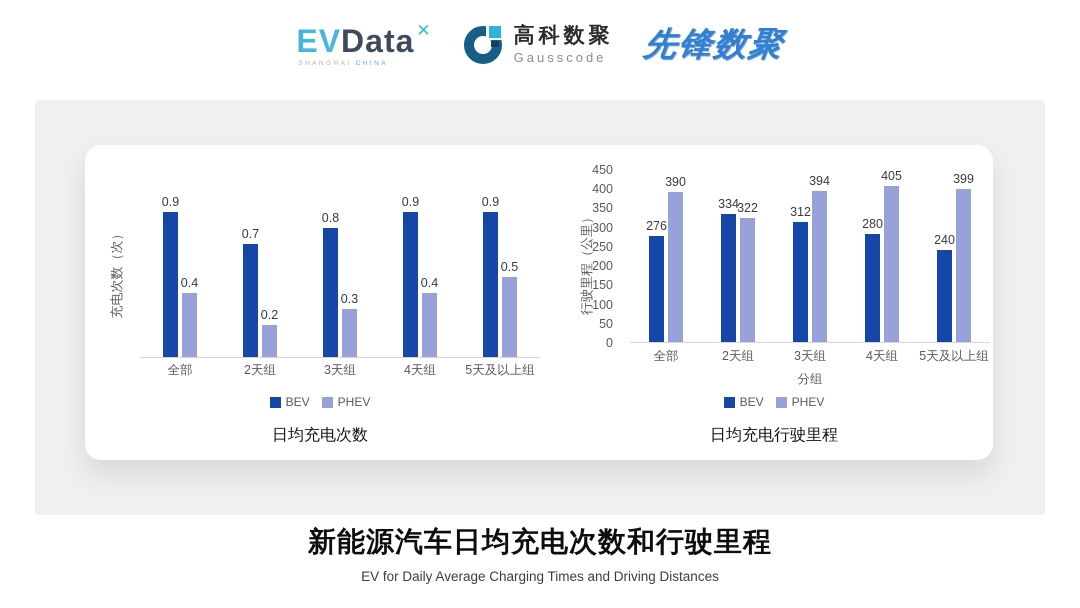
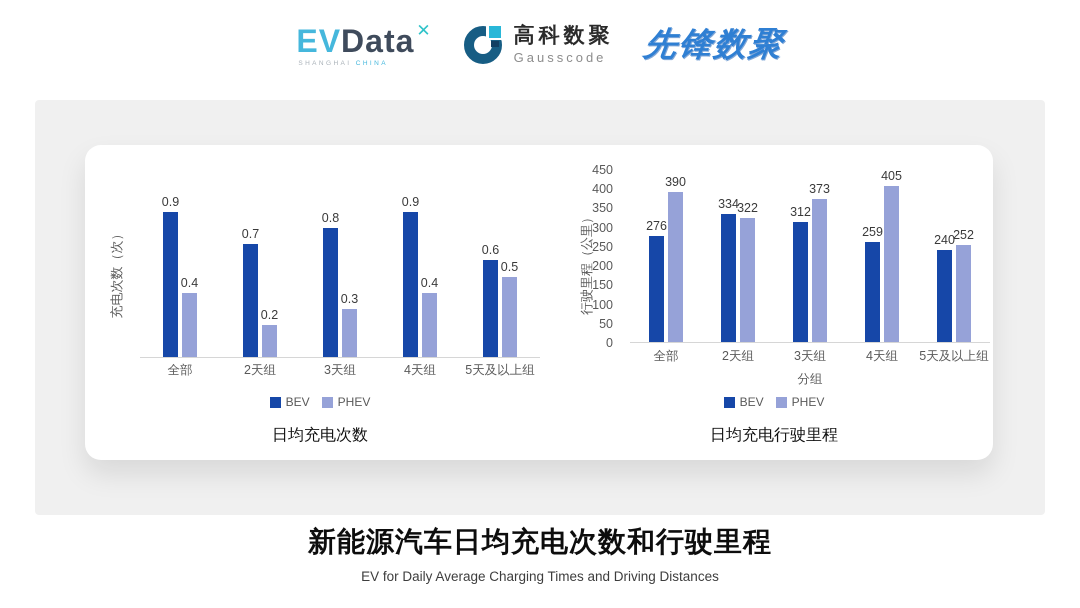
日均充电次数/BEV/5天及以上组: 0.9 -> 0.6
日均充电行驶里程/PHEV/3天组: 394 -> 373
日均充电行驶里程/BEV/4天组: 280 -> 259
日均充电行驶里程/PHEV/5天及以上组: 399 -> 252
